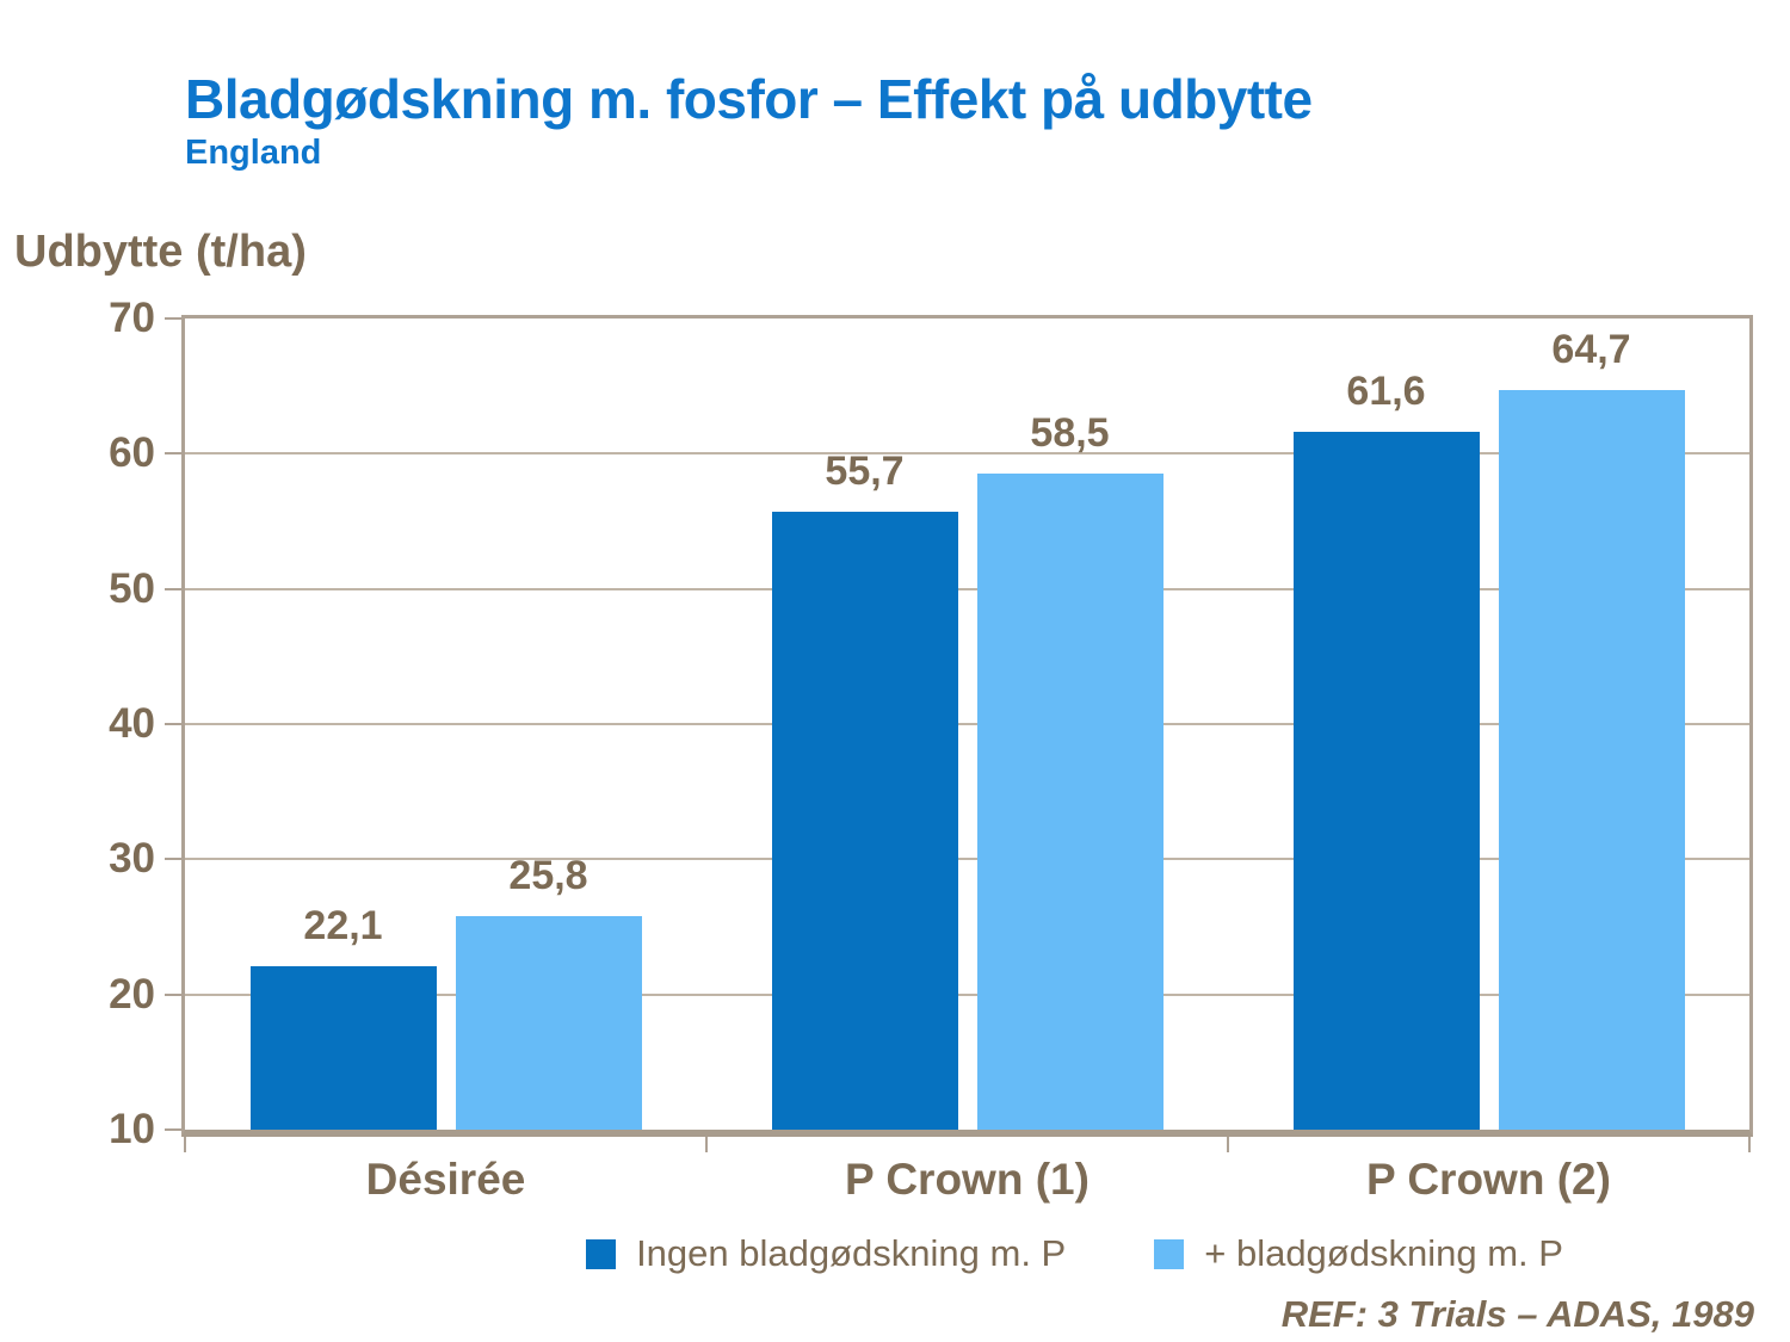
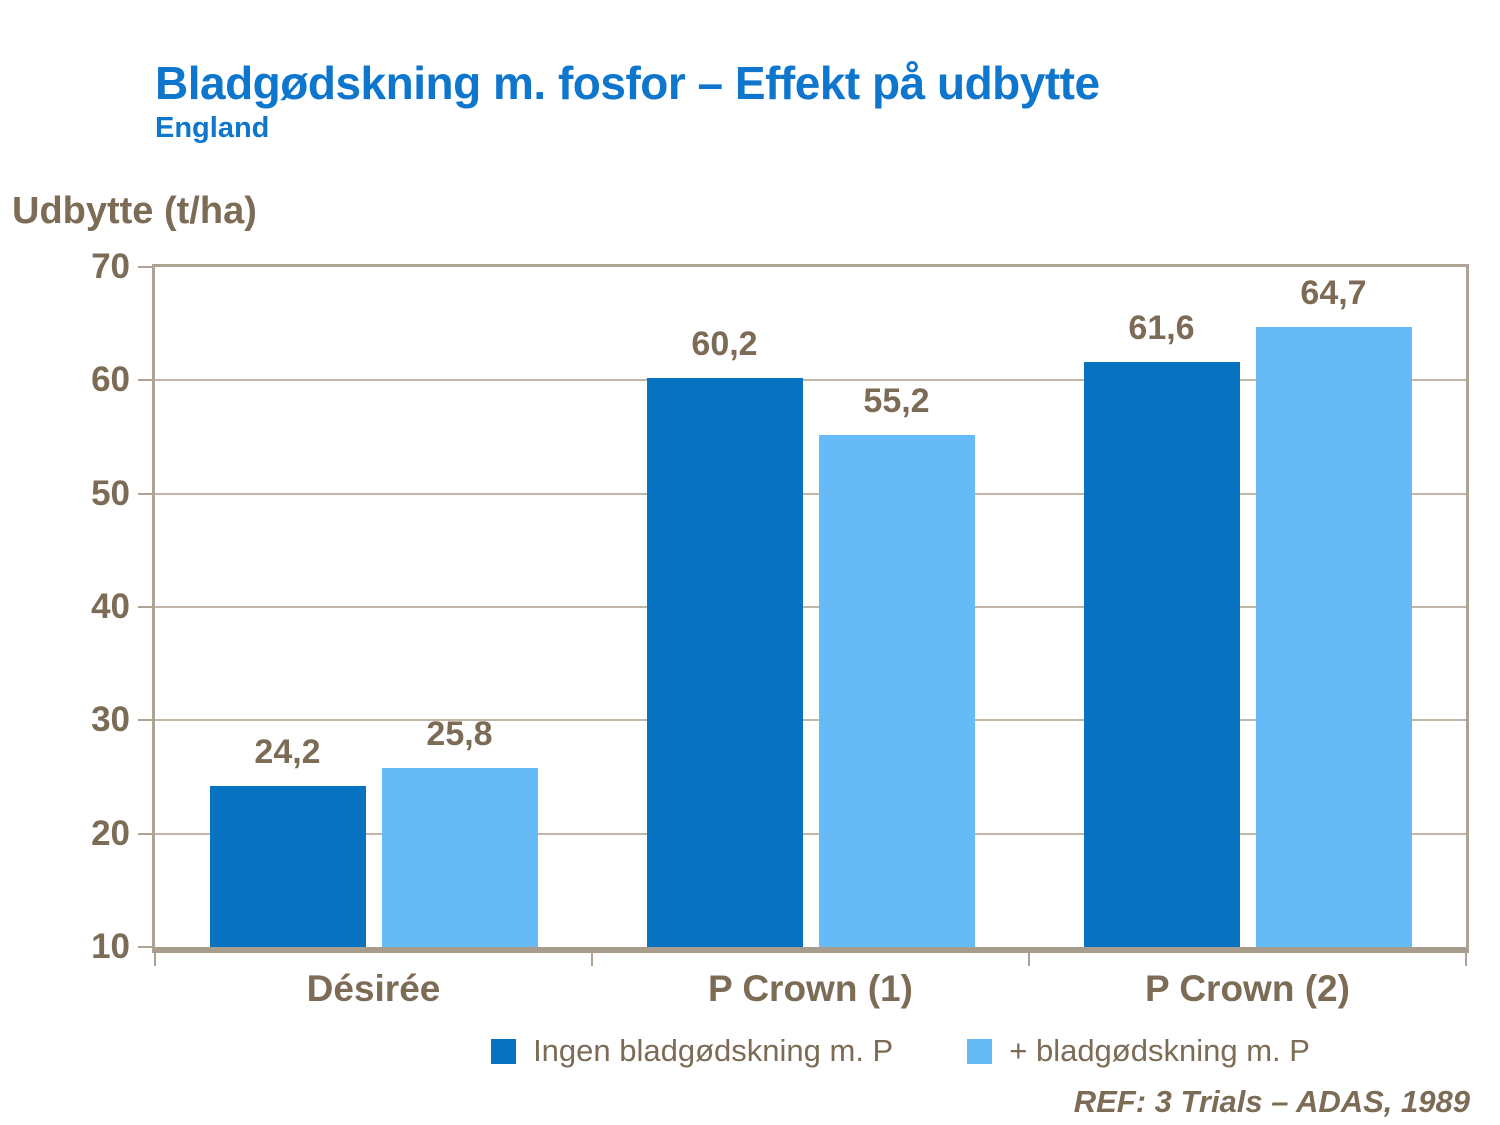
Ingen bladgødskning m. P/Désirée: 22,1 -> 24,2
Ingen bladgødskning m. P/P Crown (1): 55,7 -> 60,2
+ bladgødskning m. P/P Crown (1): 58,5 -> 55,2
